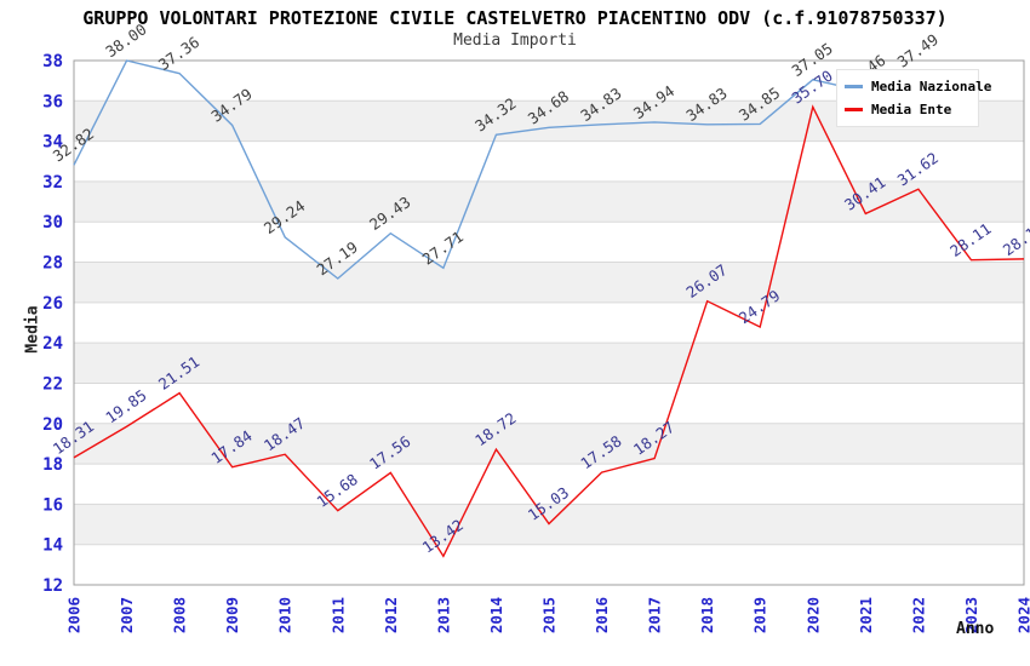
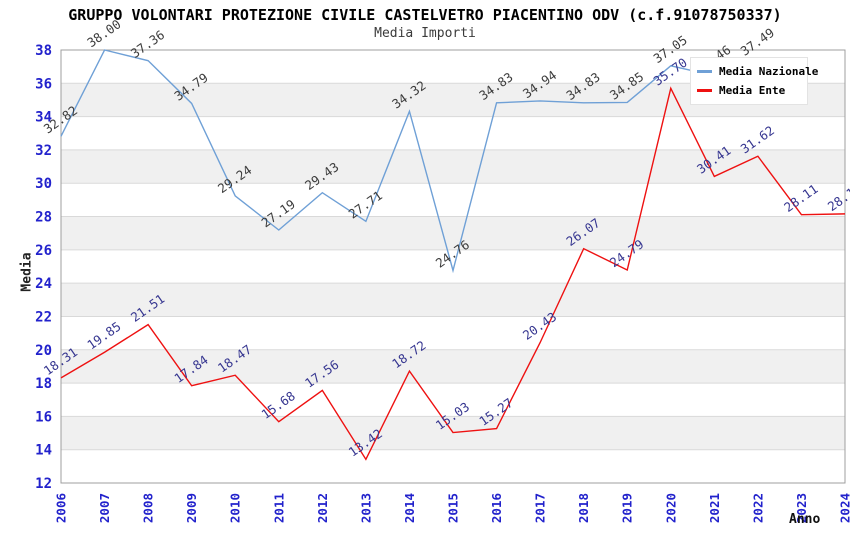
Media Nazionale/2015: 34.68 -> 24.76
Media Ente/2016: 17.58 -> 15.27
Media Ente/2017: 18.27 -> 20.43
